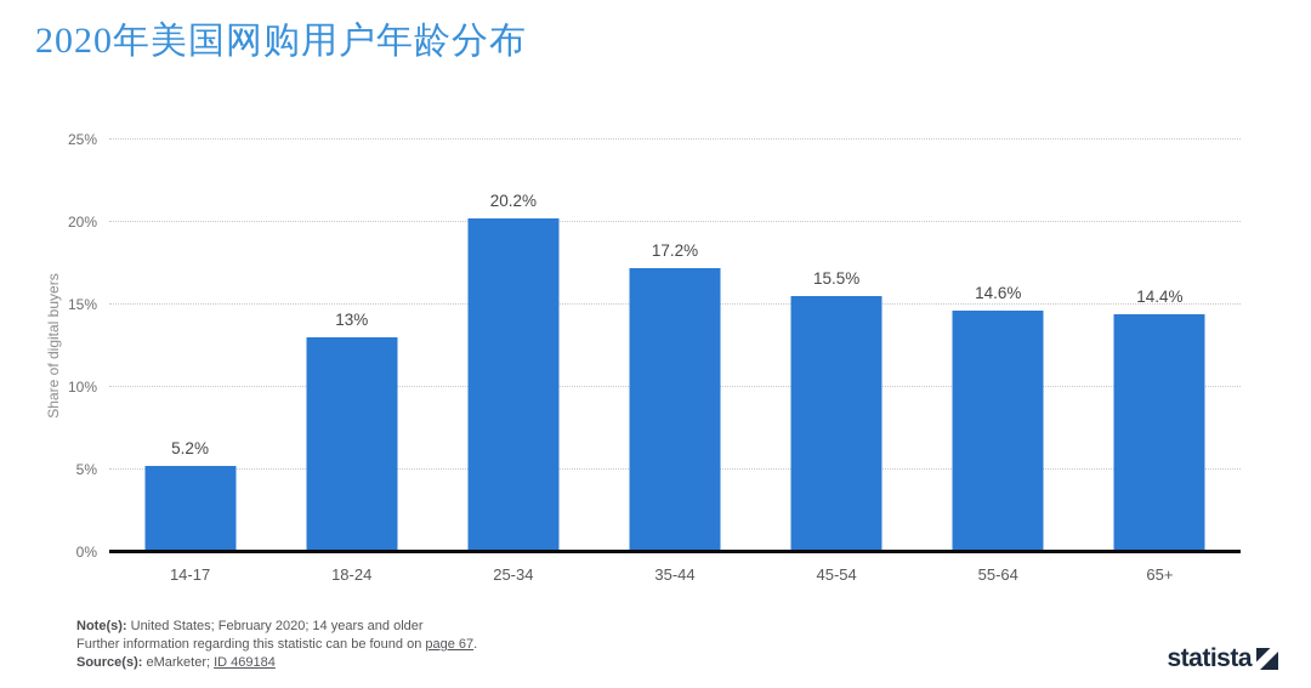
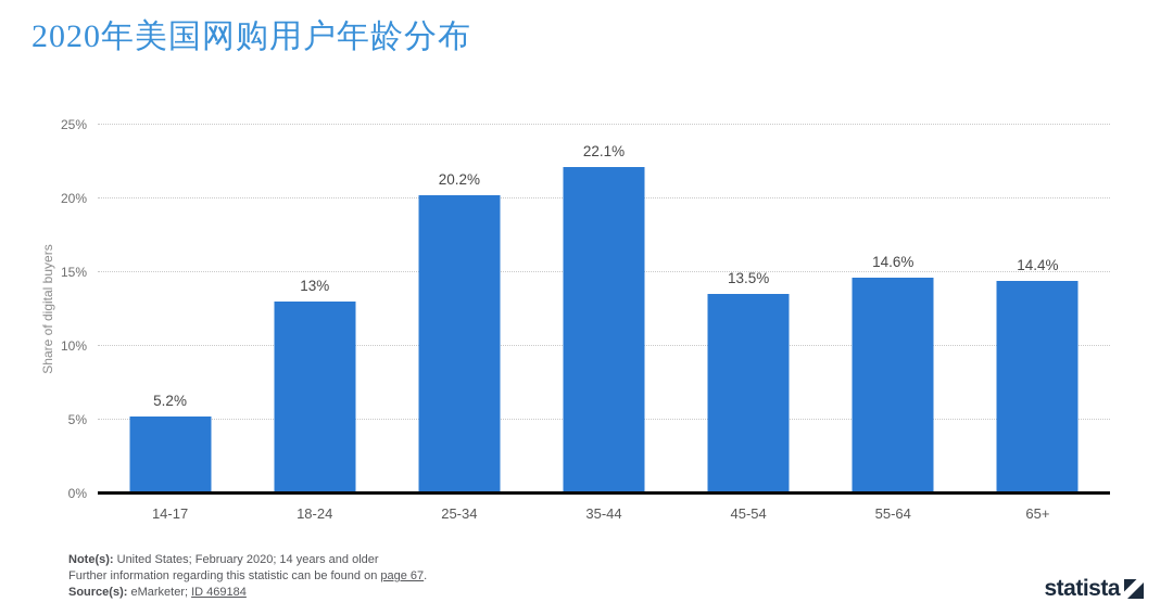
35-44: 17.2% -> 22.1%
45-54: 15.5% -> 13.5%
